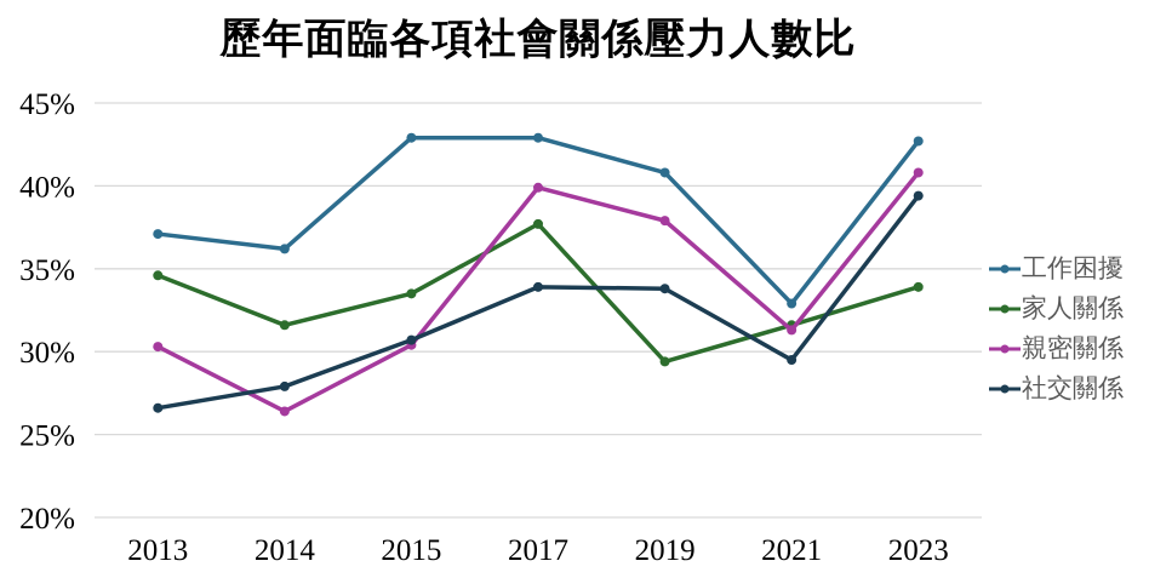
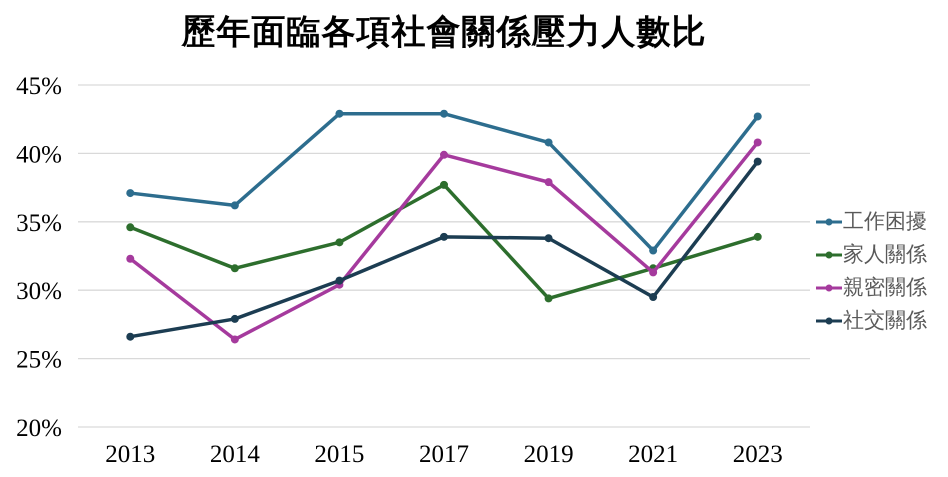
親密關係/2013: 30.3% -> 32.3%
